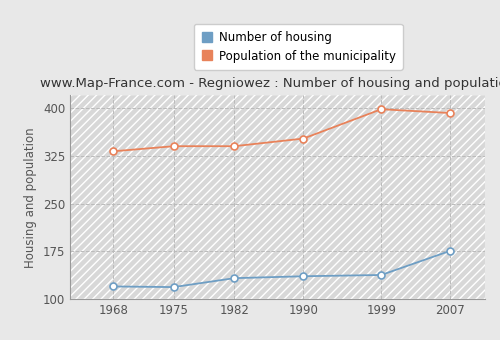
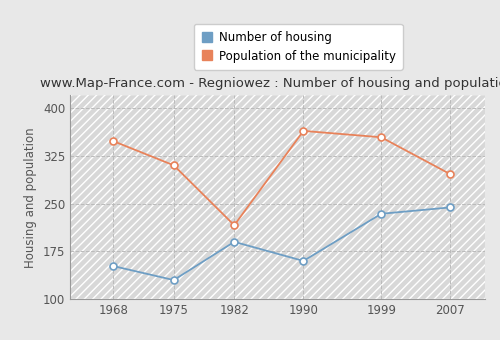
Number of housing/1968: 120 -> 152
Population of the municipality/1968: 332 -> 348
Number of housing/1975: 119 -> 130
Population of the municipality/1975: 340 -> 310
Number of housing/1982: 133 -> 190
Population of the municipality/1982: 340 -> 216
Number of housing/1990: 136 -> 160
Population of the municipality/1990: 352 -> 364
Number of housing/1999: 138 -> 234
Population of the municipality/1999: 398 -> 354
Number of housing/2007: 176 -> 244
Population of the municipality/2007: 392 -> 296
